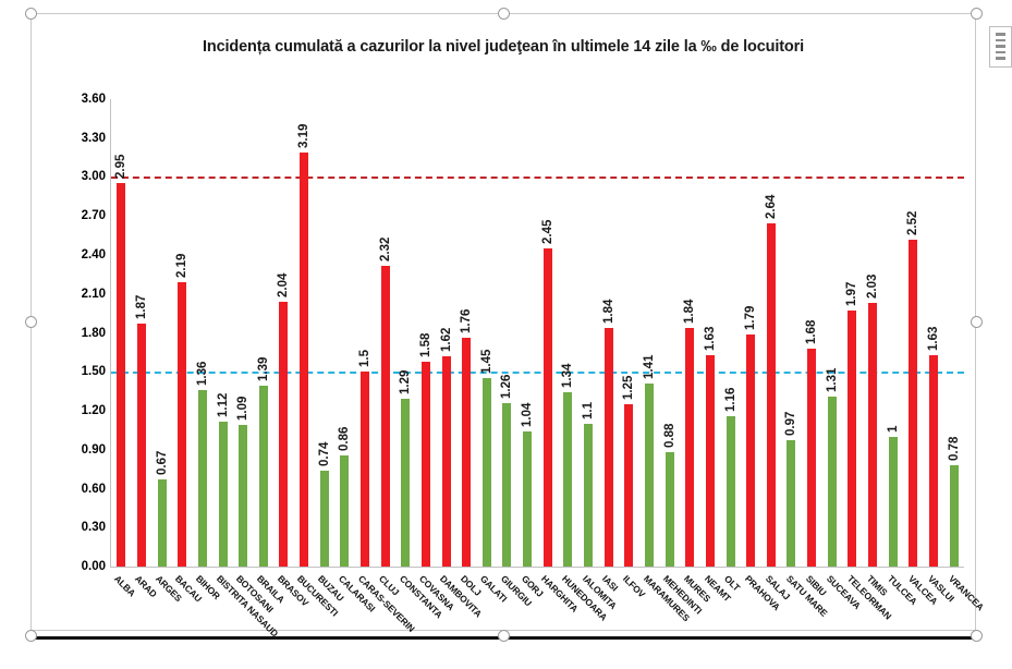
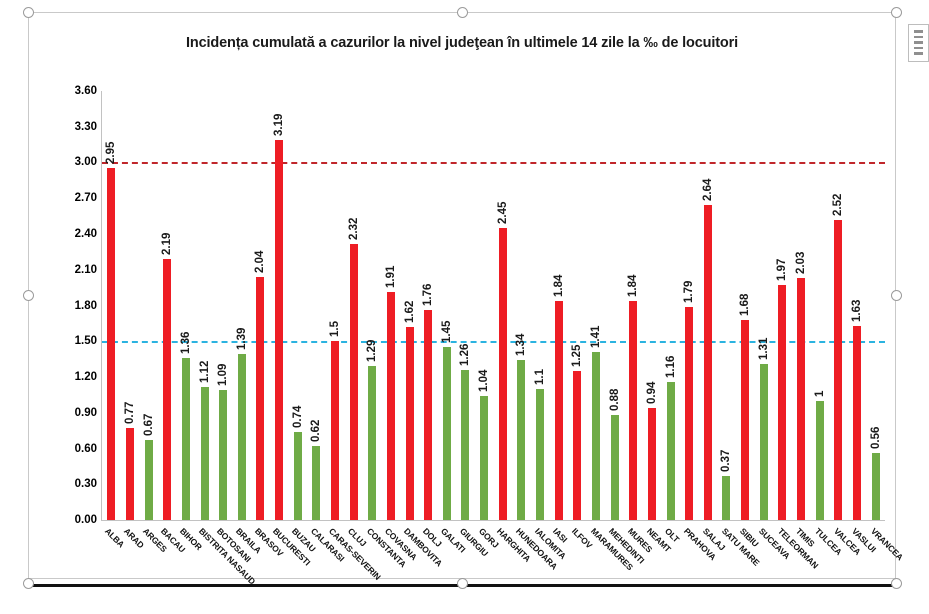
ARAD: 1.87 -> 0.77
CALARASI: 0.86 -> 0.62
COVASNA: 1.58 -> 1.91
NEAMT: 1.63 -> 0.94
SATU MARE: 0.97 -> 0.37
VRANCEA: 0.78 -> 0.56
